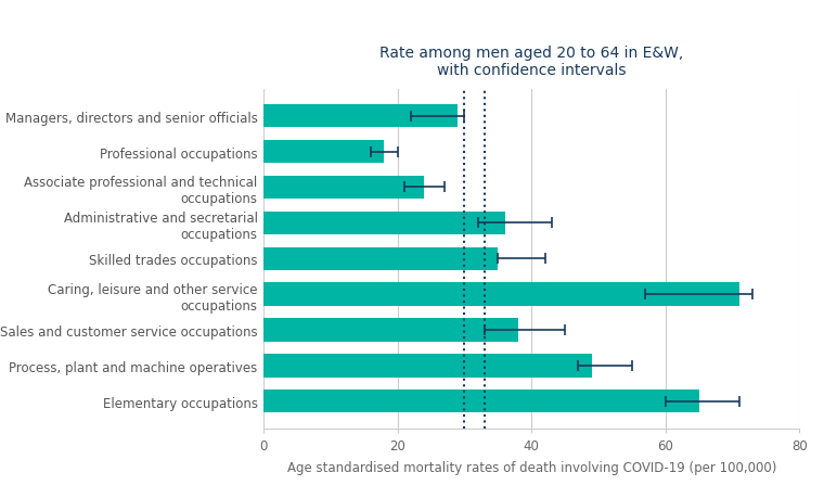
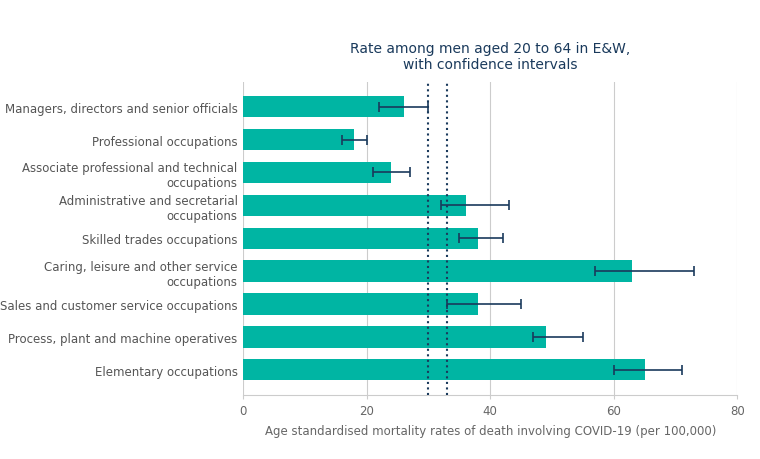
Managers, directors and senior officials: 29 -> 26
Skilled trades occupations: 35 -> 38
Caring, leisure and other service occupations: 71 -> 63
